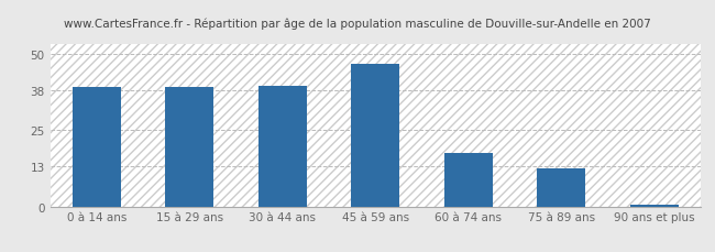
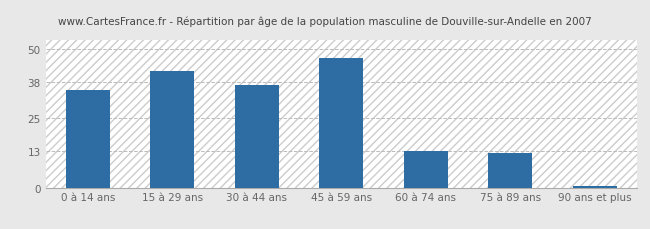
0 à 14 ans: 39.0 -> 35.0
15 à 29 ans: 39.0 -> 42.0
30 à 44 ans: 39.5 -> 37.0
60 à 74 ans: 17.5 -> 13.0
